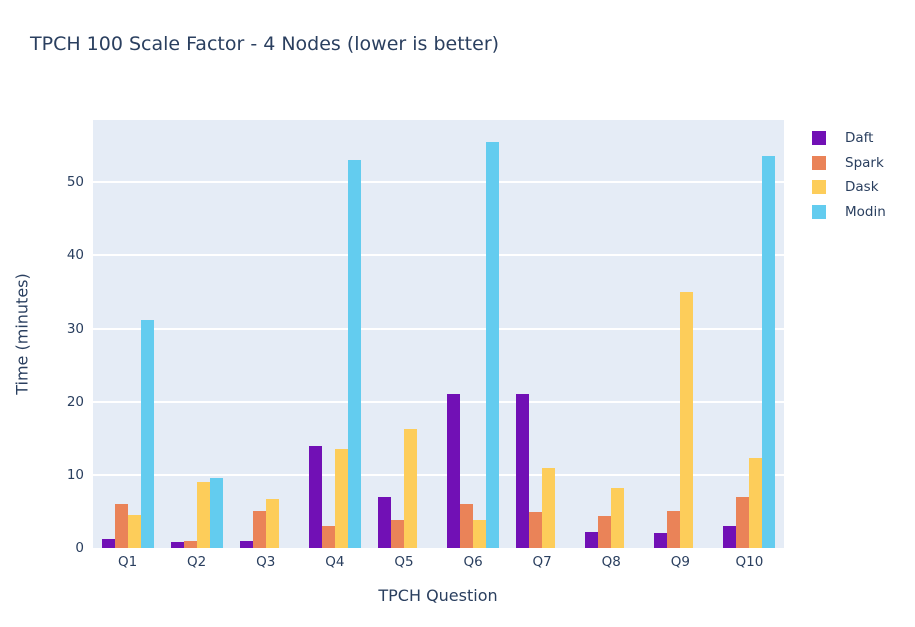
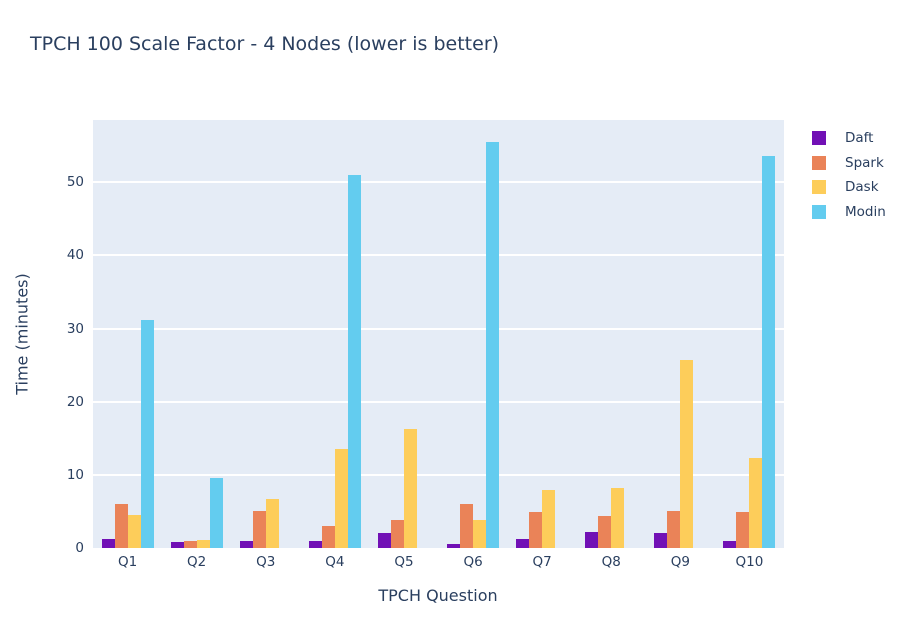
Dask/Q2: 9 -> 1
Daft/Q4: 14 -> 1
Modin/Q4: 53 -> 51
Daft/Q5: 7 -> 2
Daft/Q6: 21 -> 1
Daft/Q7: 21 -> 1
Dask/Q7: 11 -> 8
Dask/Q9: 35 -> 26
Daft/Q10: 3 -> 1
Spark/Q10: 7 -> 5
